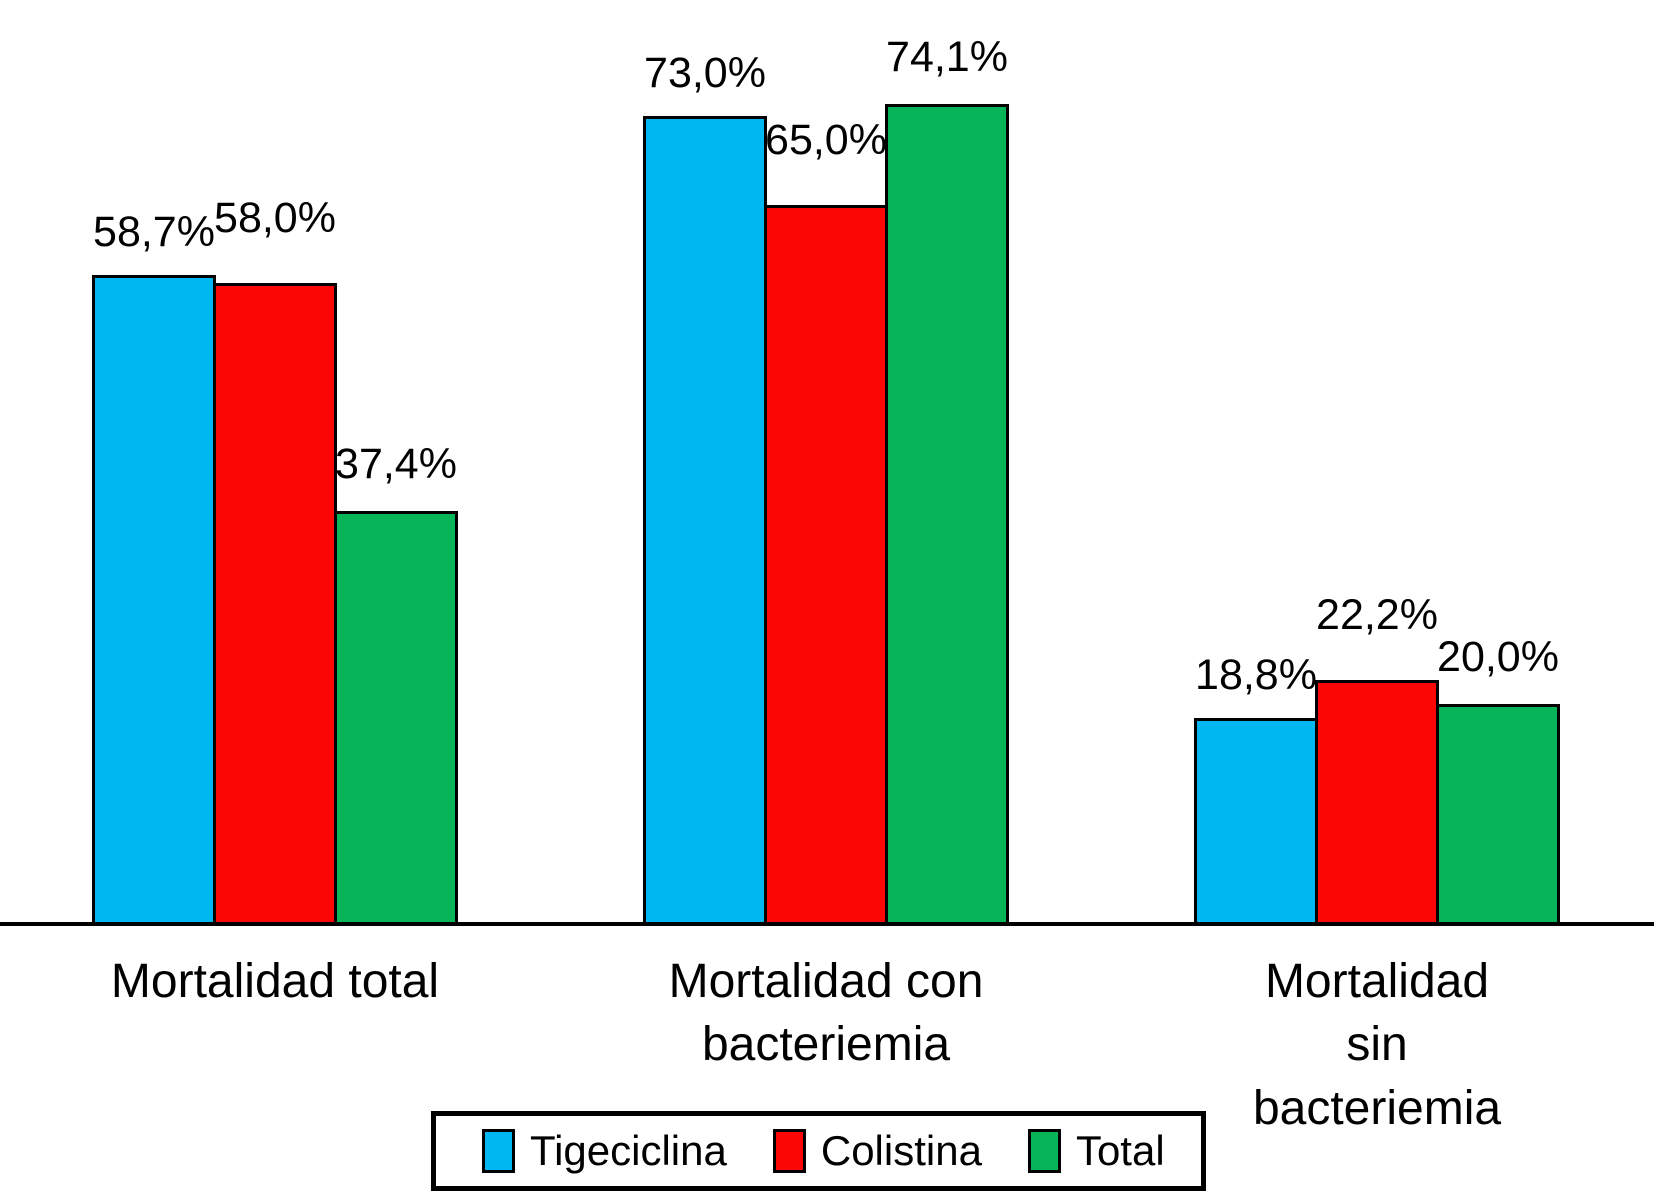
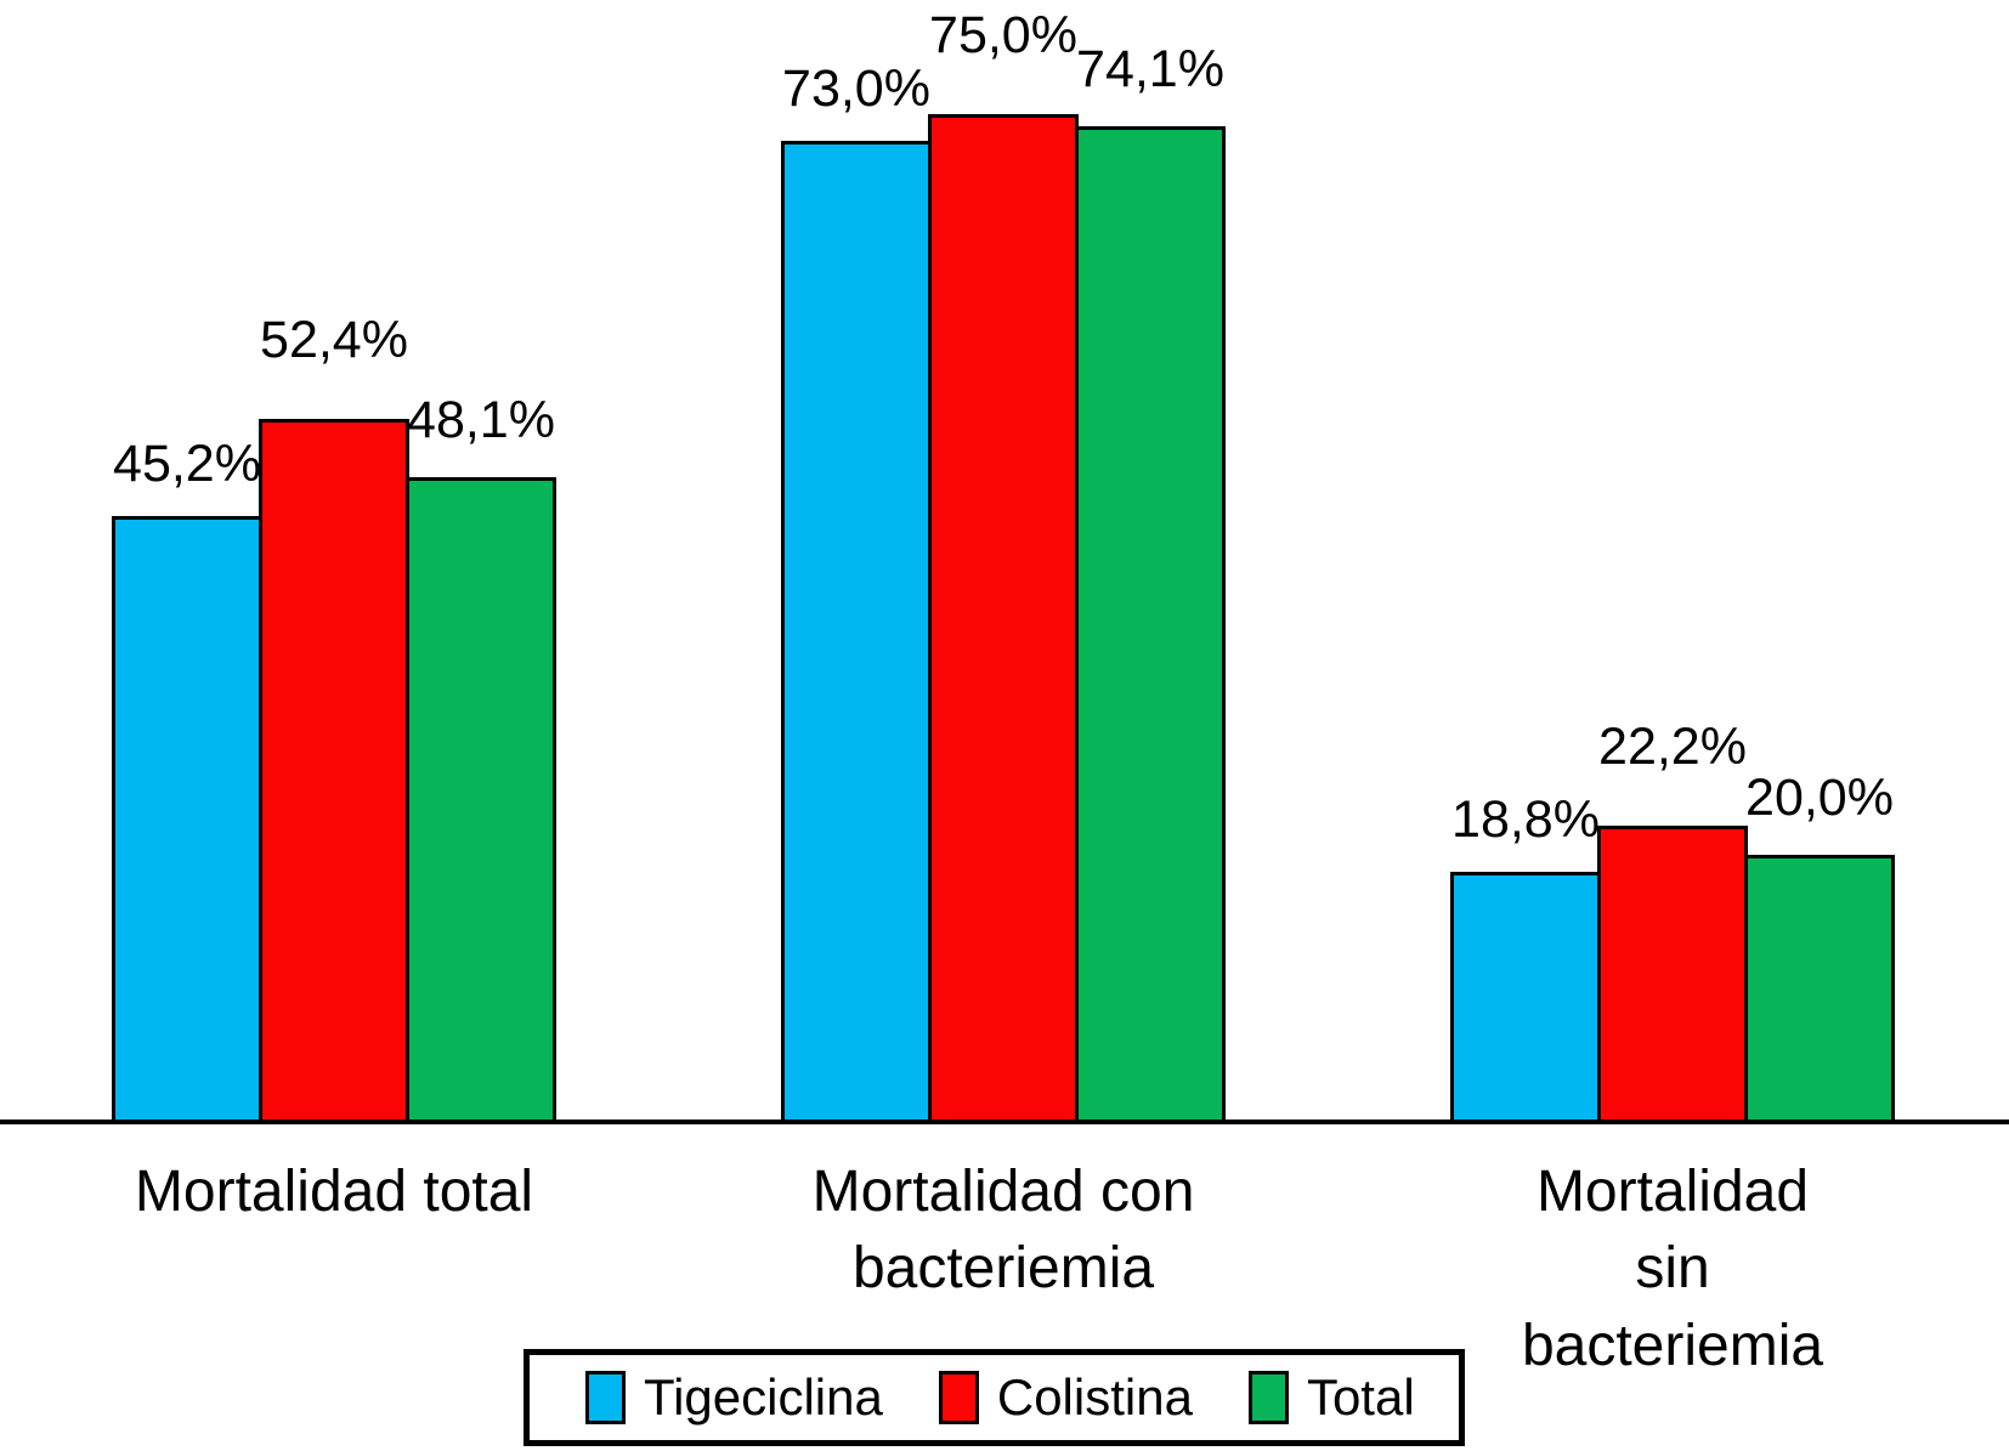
Tigeciclina/Mortalidad total: 58,7% -> 45,2%
Colistina/Mortalidad total: 58,0% -> 52,4%
Total/Mortalidad total: 37,4% -> 48,1%
Colistina/Mortalidad con bacteriemia: 65,0% -> 75,0%
